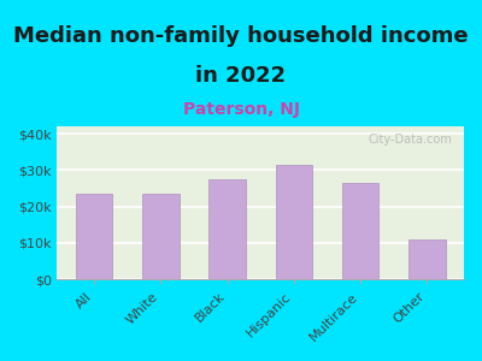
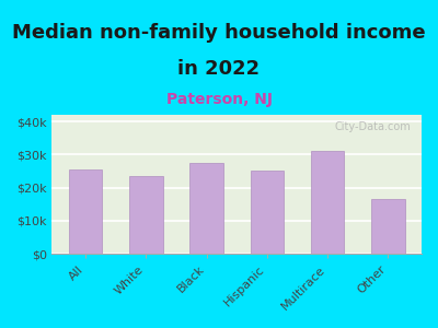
All: $23.5k -> $25.5k
Hispanic: $31.5k -> $25.0k
Multirace: $26.5k -> $31.0k
Other: $11.0k -> $16.5k
